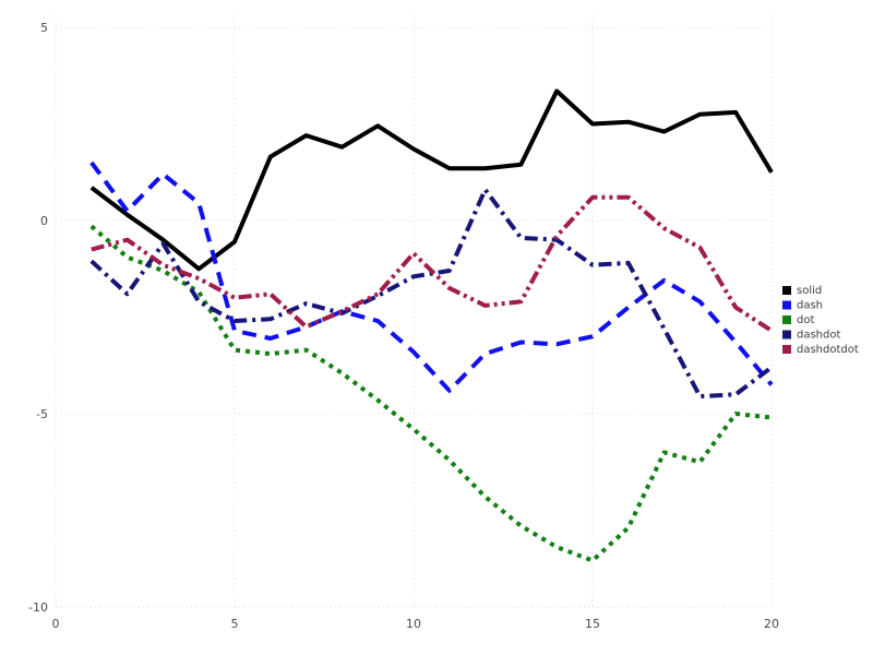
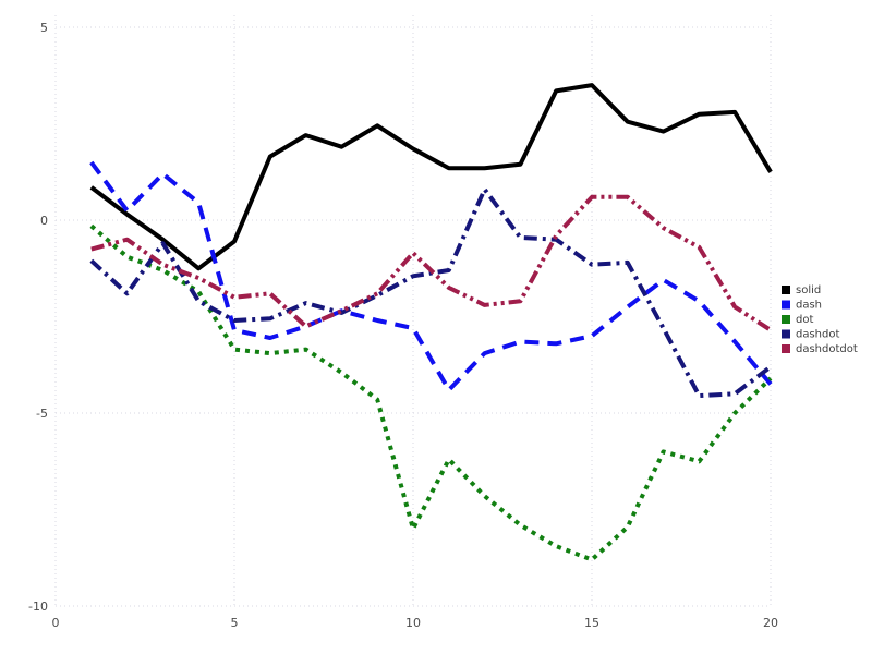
dash/10: -3.4 -> -2.8
dot/10: -5.4 -> -8.0
solid/15: 2.5 -> 3.5
dot/20: -5.1 -> -4.1
